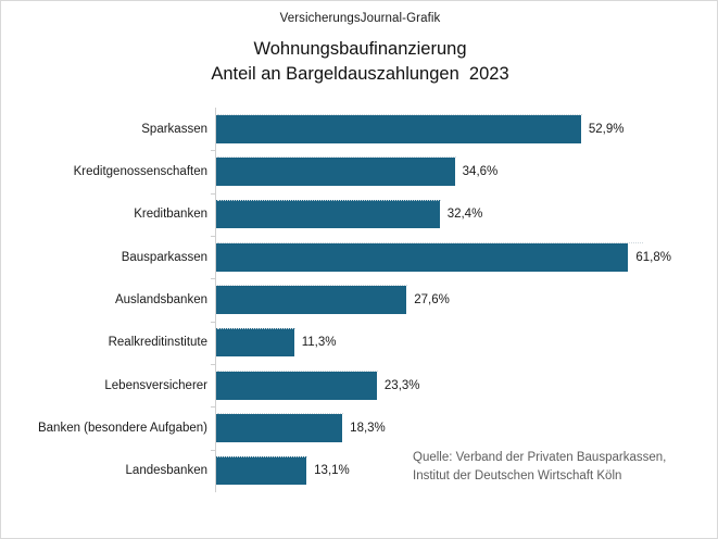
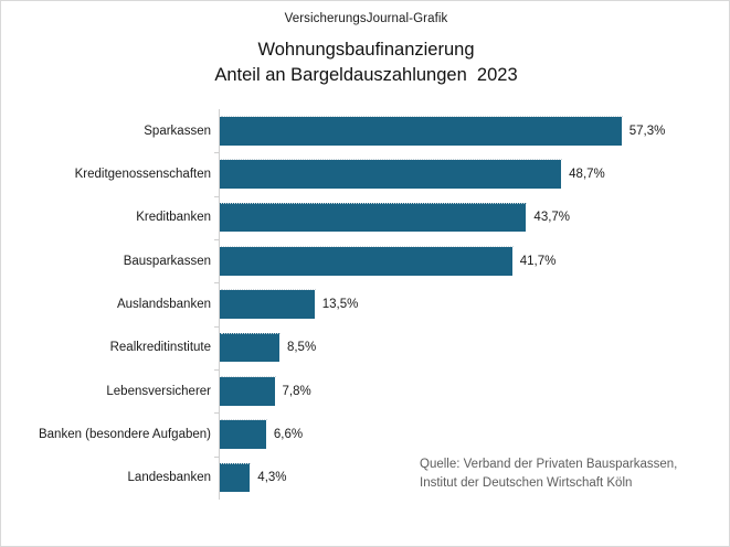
Sparkassen: 52,9% -> 57,3%
Kreditgenossenschaften: 34,6% -> 48,7%
Kreditbanken: 32,4% -> 43,7%
Bausparkassen: 61,8% -> 41,7%
Auslandsbanken: 27,6% -> 13,5%
Realkreditinstitute: 11,3% -> 8,5%
Lebensversicherer: 23,3% -> 7,8%
Banken (besondere Aufgaben): 18,3% -> 6,6%
Landesbanken: 13,1% -> 4,3%
